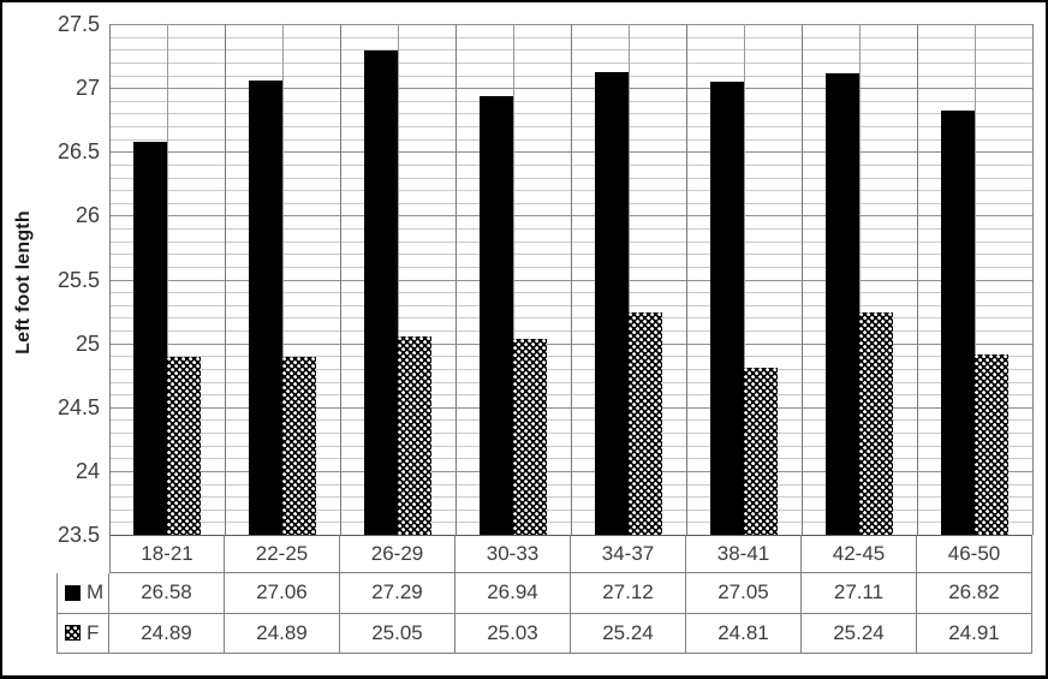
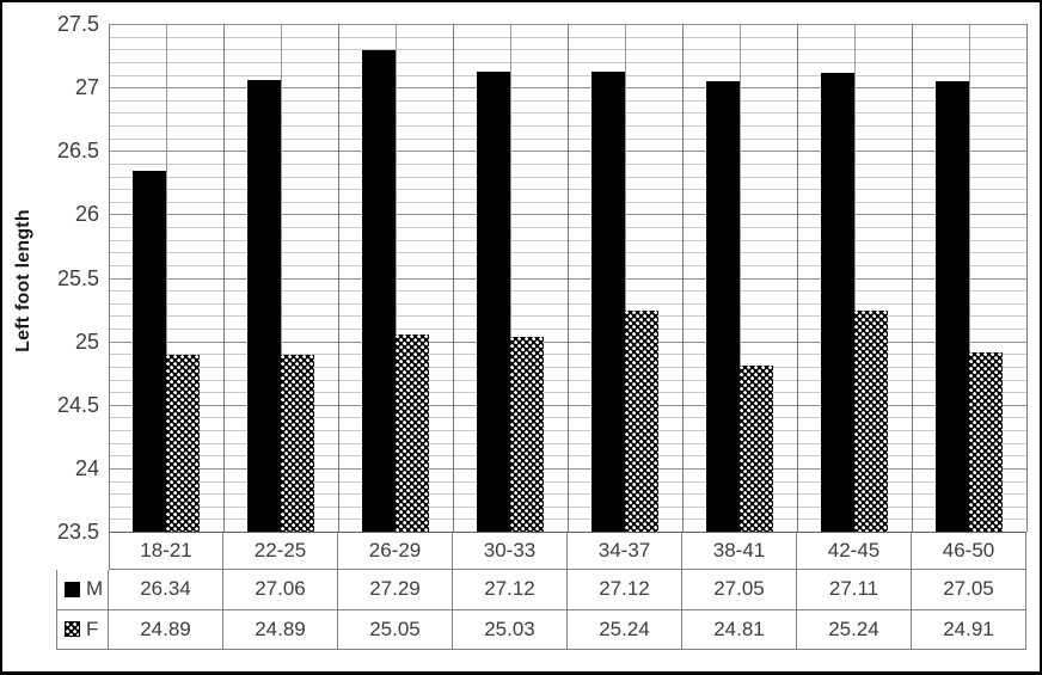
M/18-21: 26.58 -> 26.34
M/30-33: 26.94 -> 27.12
M/46-50: 26.82 -> 27.05
